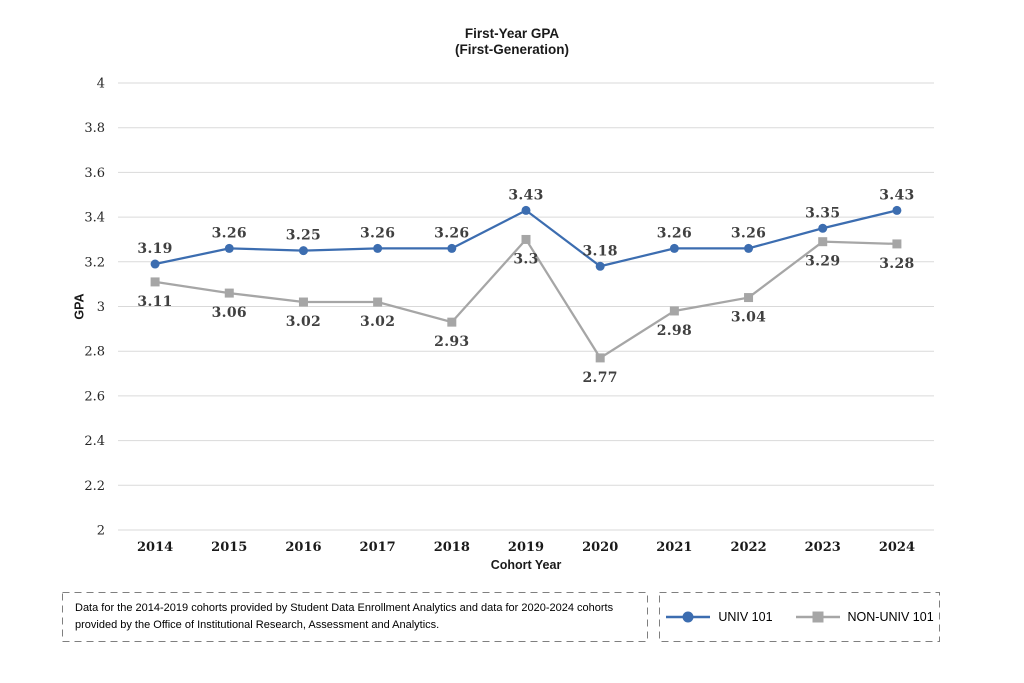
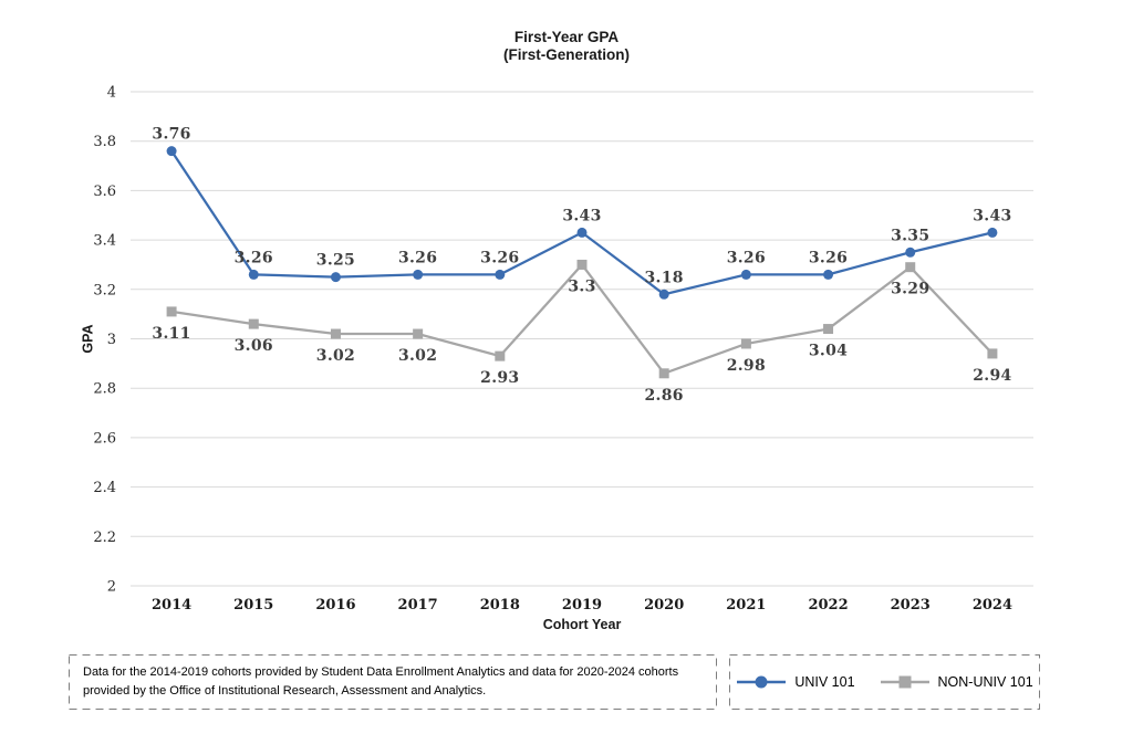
UNIV 101/2014: 3.19 -> 3.76
NON-UNIV 101/2020: 2.77 -> 2.86
NON-UNIV 101/2024: 3.28 -> 2.94
